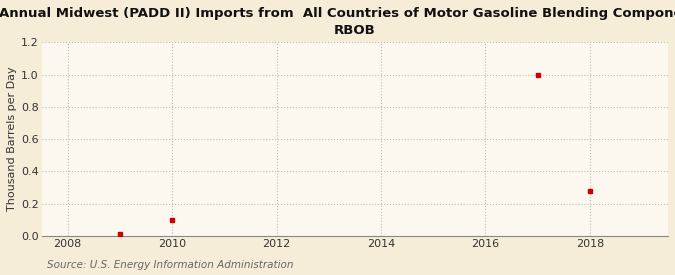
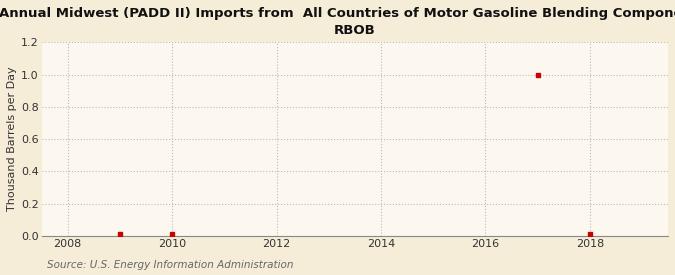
2010: 0.10 -> 0.01
2018: 0.28 -> 0.01
